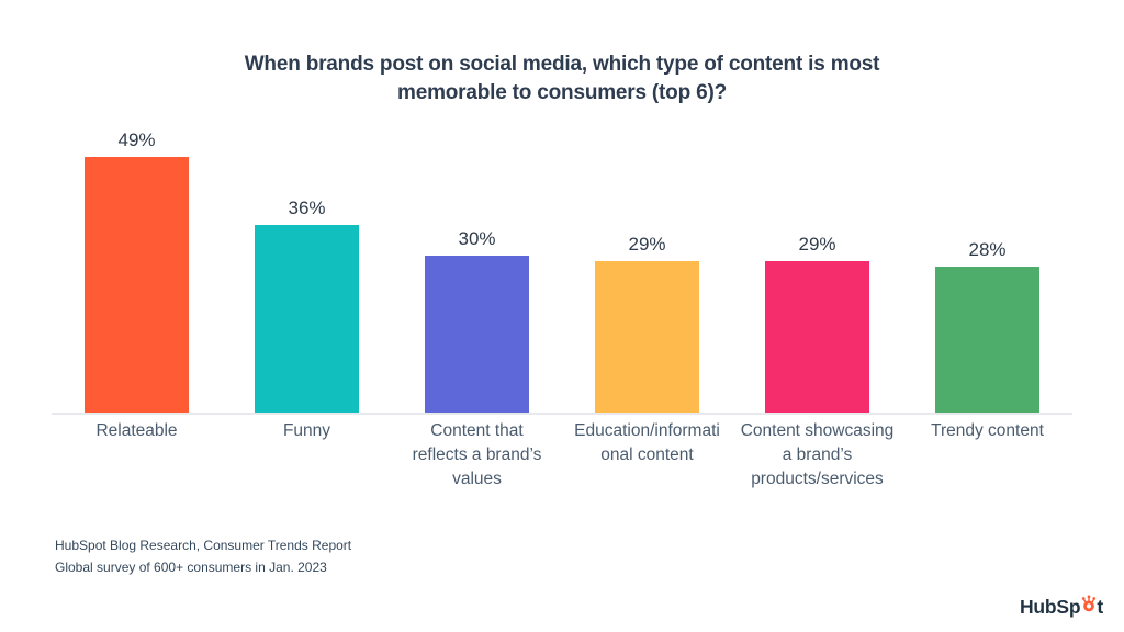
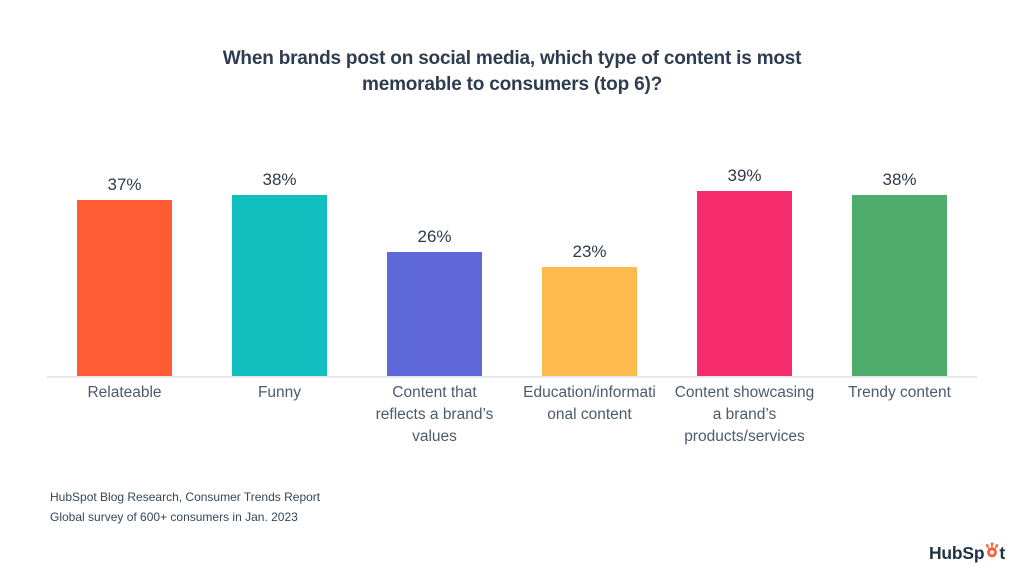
Relateable: 49% -> 37%
Funny: 36% -> 38%
Content that reflects a brand’s values: 30% -> 26%
Education/informational content: 29% -> 23%
Content showcasing a brand’s products/services: 29% -> 39%
Trendy content: 28% -> 38%
